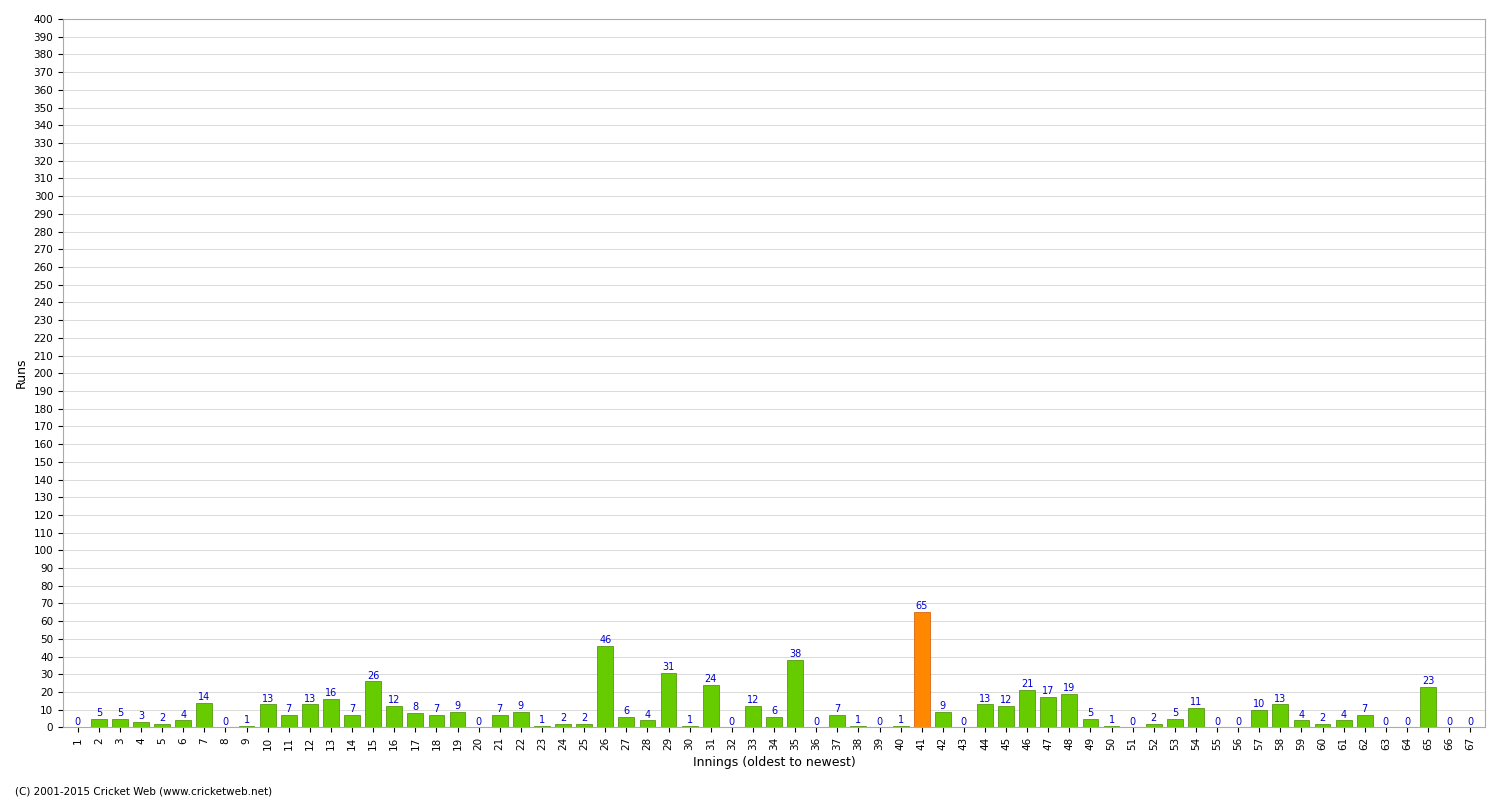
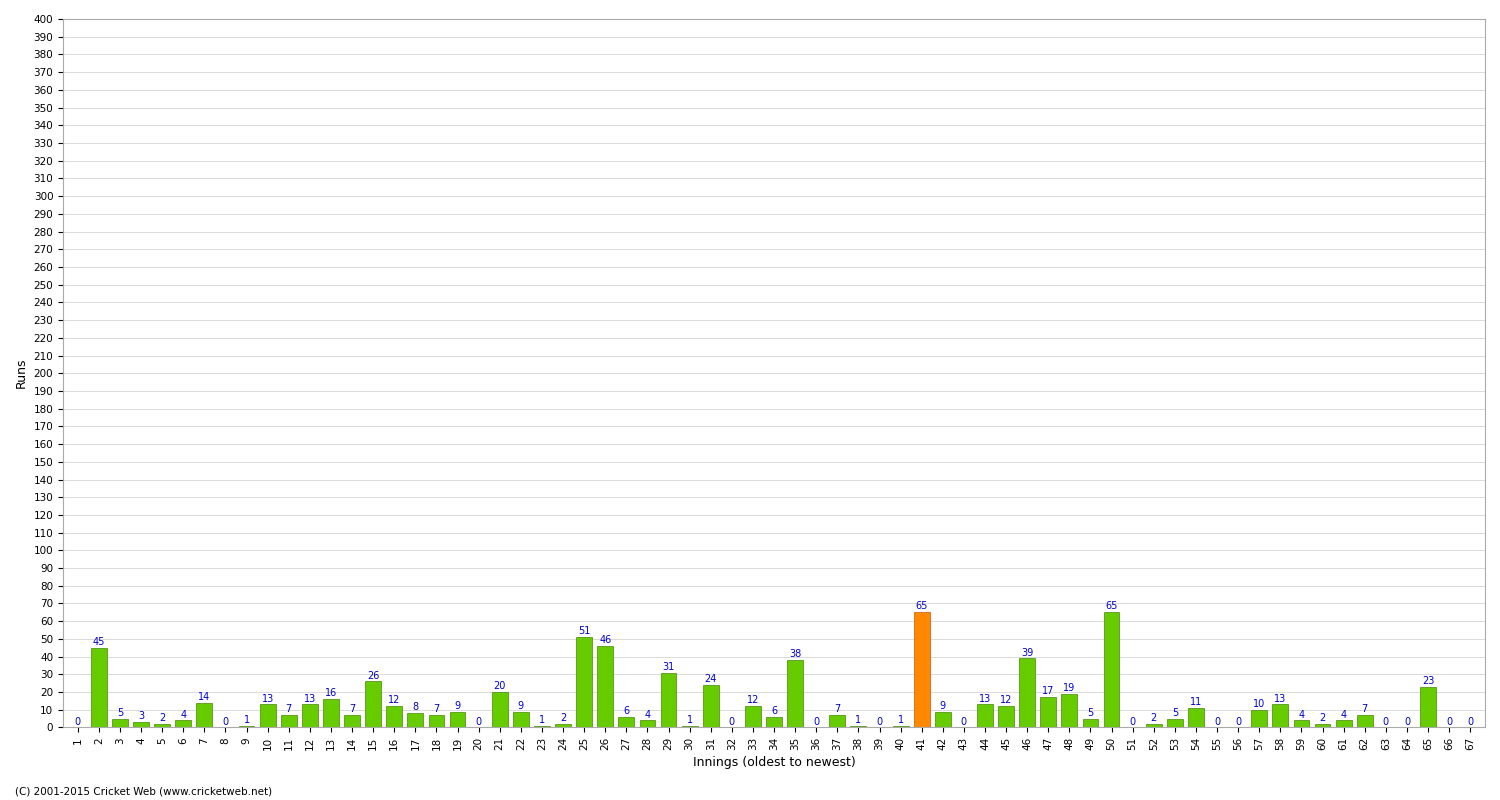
2: 5 -> 45
21: 7 -> 20
25: 2 -> 51
46: 21 -> 39
50: 1 -> 65
